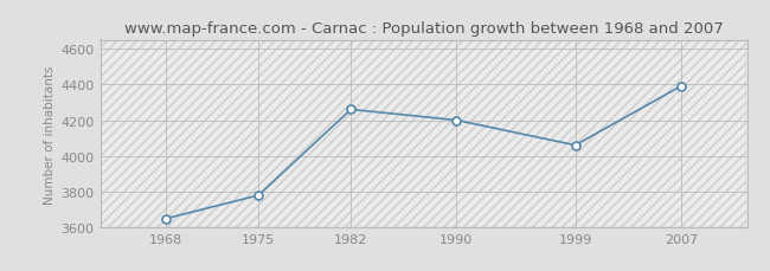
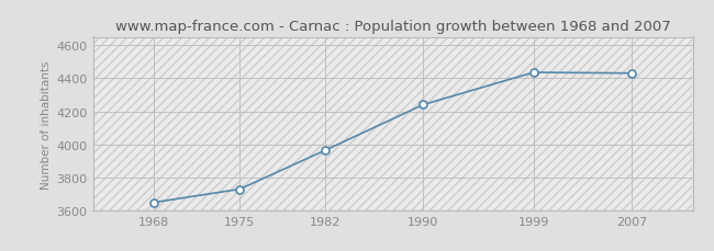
1975: 3780 -> 3730
1982: 4260 -> 3960
1990: 4200 -> 4240
1999: 4060 -> 4440
2007: 4390 -> 4430
